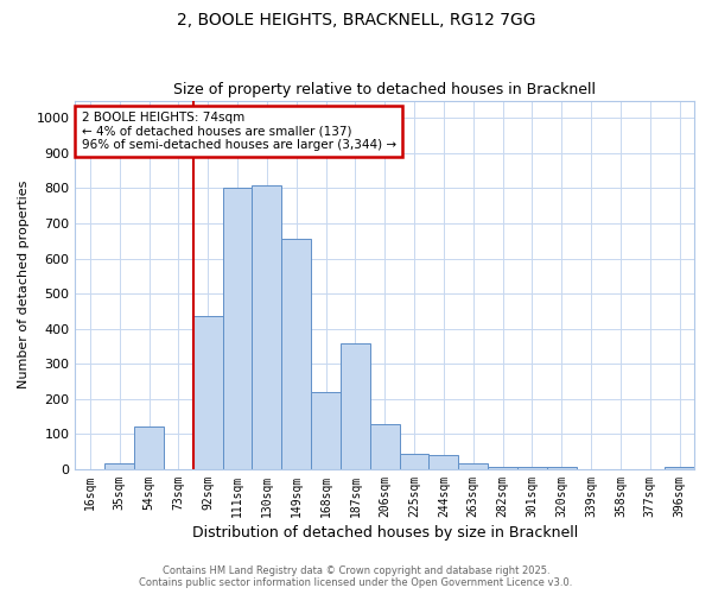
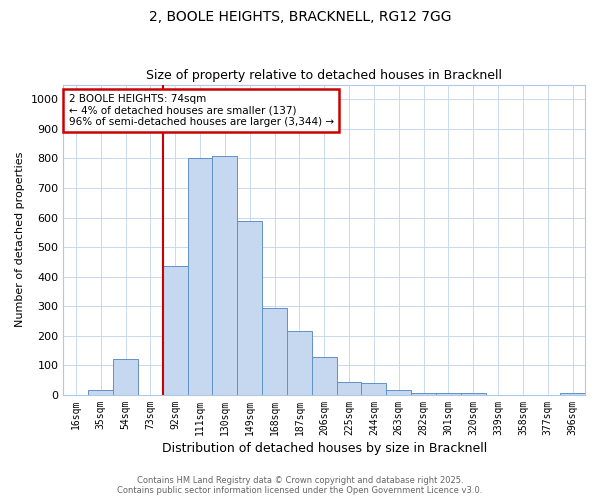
149sqm: 655 -> 590
168sqm: 220 -> 293
187sqm: 360 -> 215
